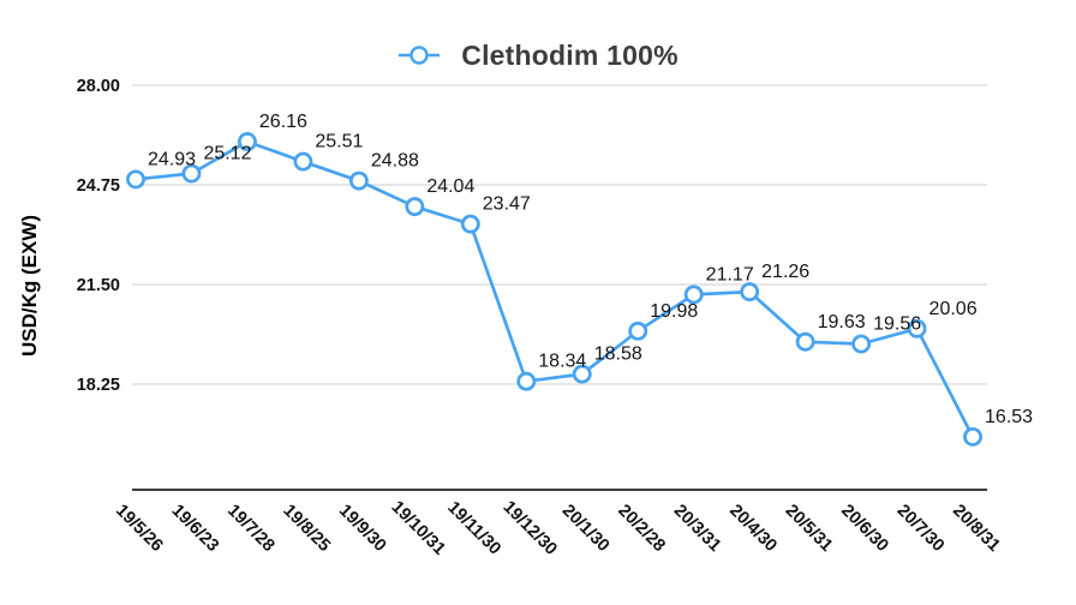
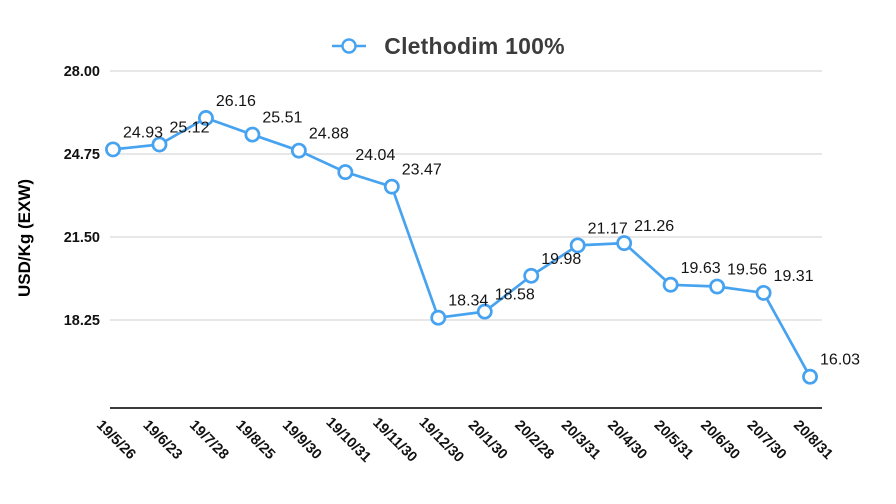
20/7/30: 20.06 -> 19.31
20/8/31: 16.53 -> 16.03
